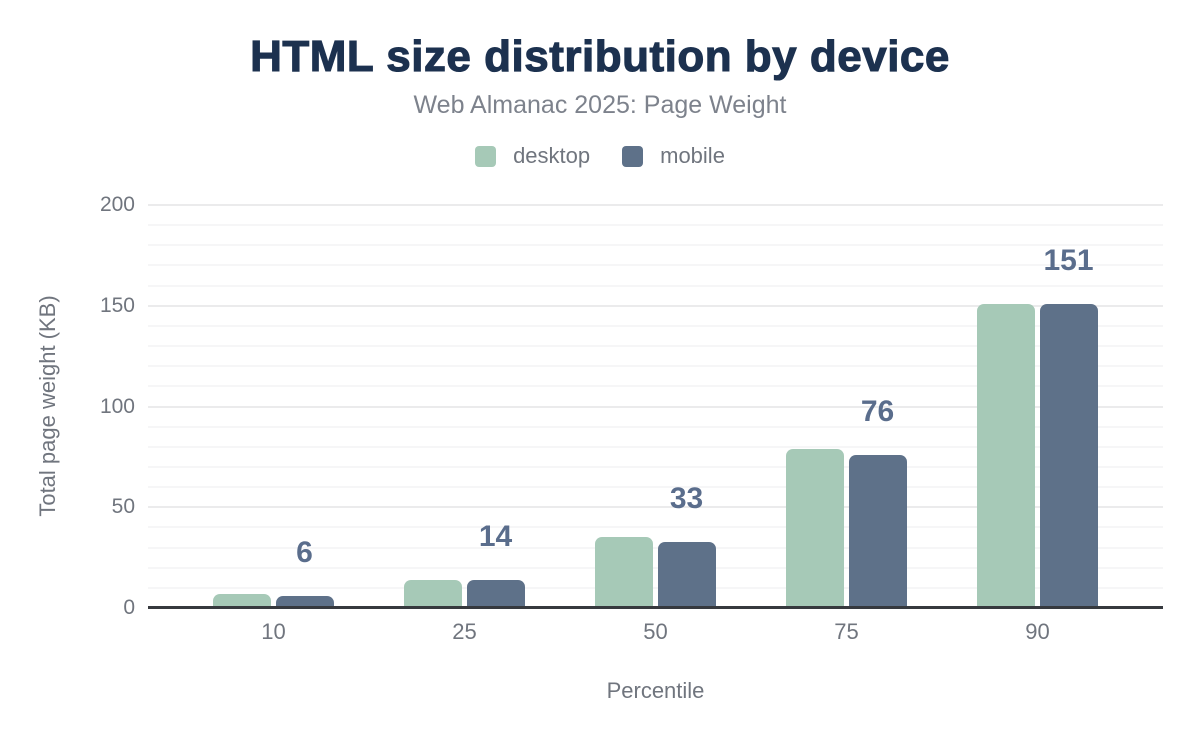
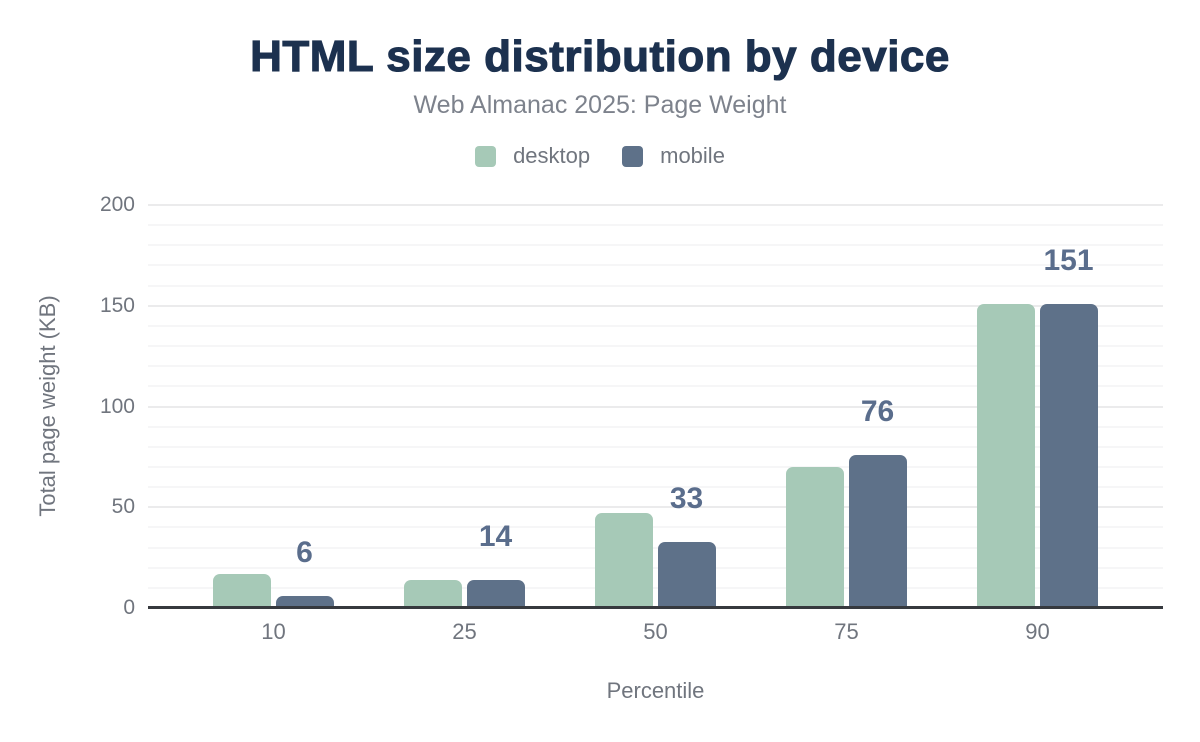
desktop/10: 7 -> 17
desktop/50: 35 -> 47
desktop/75: 79 -> 70
